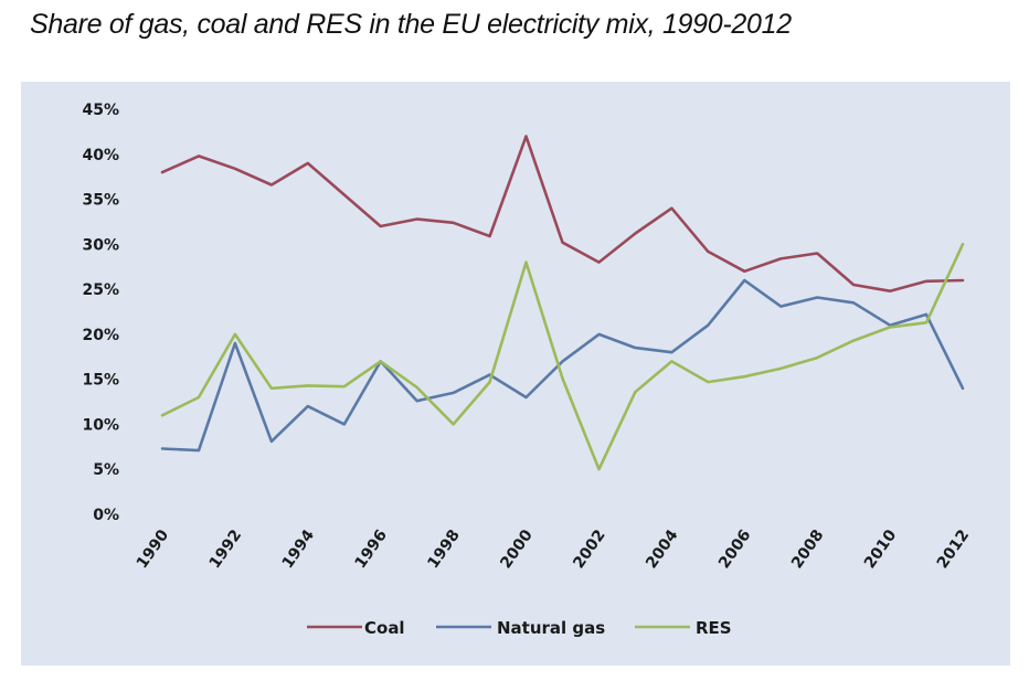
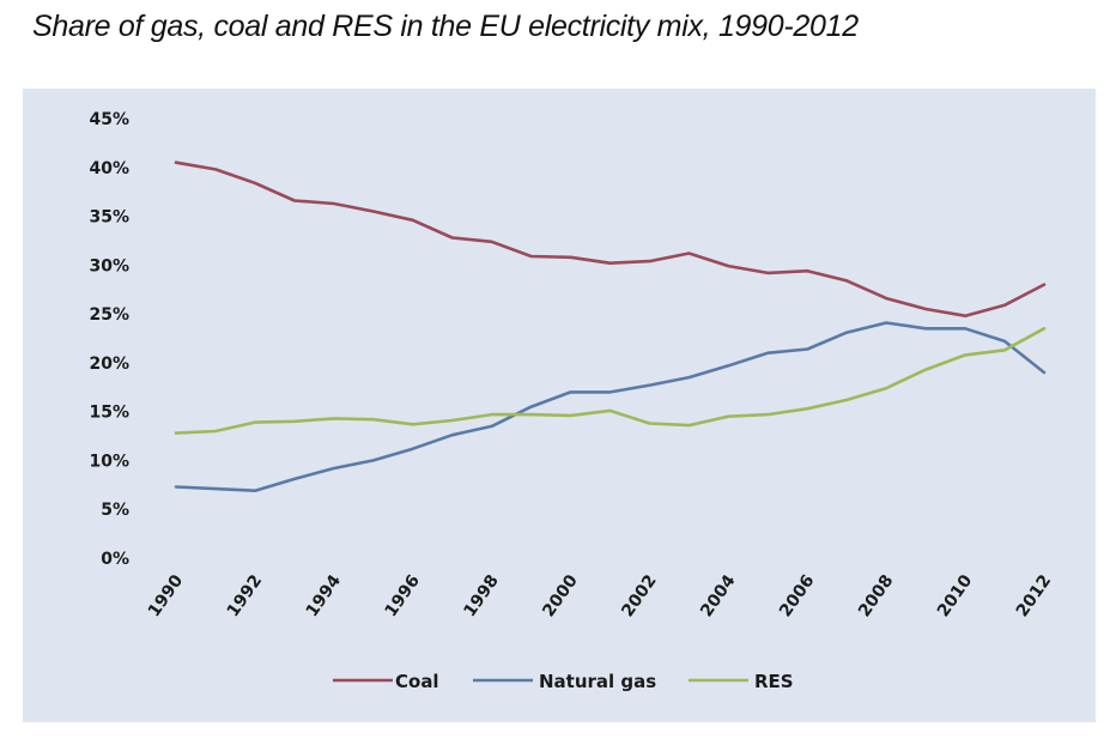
Coal/1990: 38% -> 40%
RES/1990: 11% -> 13%
Natural gas/1992: 19% -> 7%
RES/1992: 20% -> 14%
Coal/1994: 39% -> 36%
Natural gas/1994: 12% -> 9%
Coal/1996: 32% -> 35%
Natural gas/1996: 17% -> 11%
RES/1996: 17% -> 14%
RES/1998: 10% -> 15%
Coal/2000: 42% -> 31%
Natural gas/2000: 13% -> 17%
RES/2000: 28% -> 15%
Coal/2002: 28% -> 30%
Natural gas/2002: 20% -> 18%
RES/2002: 5% -> 14%
Coal/2004: 34% -> 30%
Natural gas/2004: 18% -> 20%
RES/2004: 17% -> 14%
Coal/2006: 27% -> 29%
Natural gas/2006: 26% -> 21%
Coal/2008: 29% -> 27%
Natural gas/2010: 21% -> 24%
Coal/2012: 26% -> 28%
Natural gas/2012: 14% -> 19%
RES/2012: 30% -> 24%
